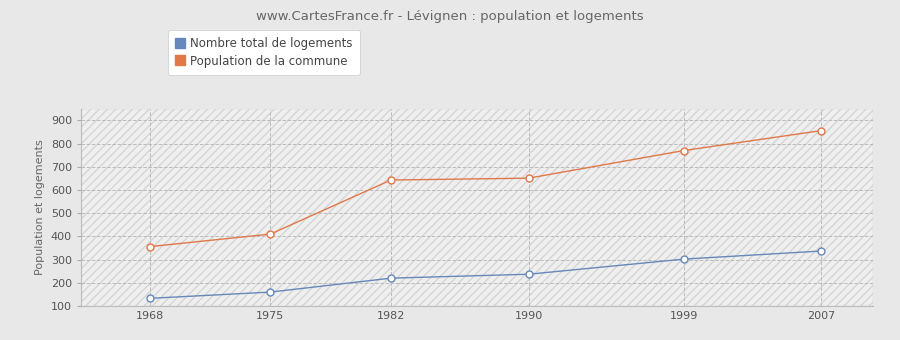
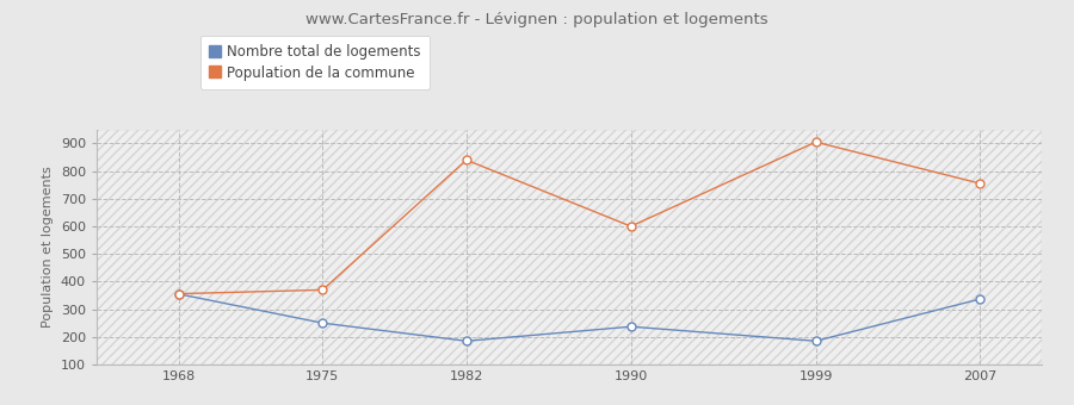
Nombre total de logements/1968: 133 -> 355
Nombre total de logements/1975: 160 -> 250
Population de la commune/1975: 410 -> 370
Nombre total de logements/1982: 220 -> 185
Population de la commune/1982: 643 -> 840
Population de la commune/1990: 651 -> 600
Nombre total de logements/1999: 302 -> 185
Population de la commune/1999: 770 -> 905
Population de la commune/2007: 856 -> 755
